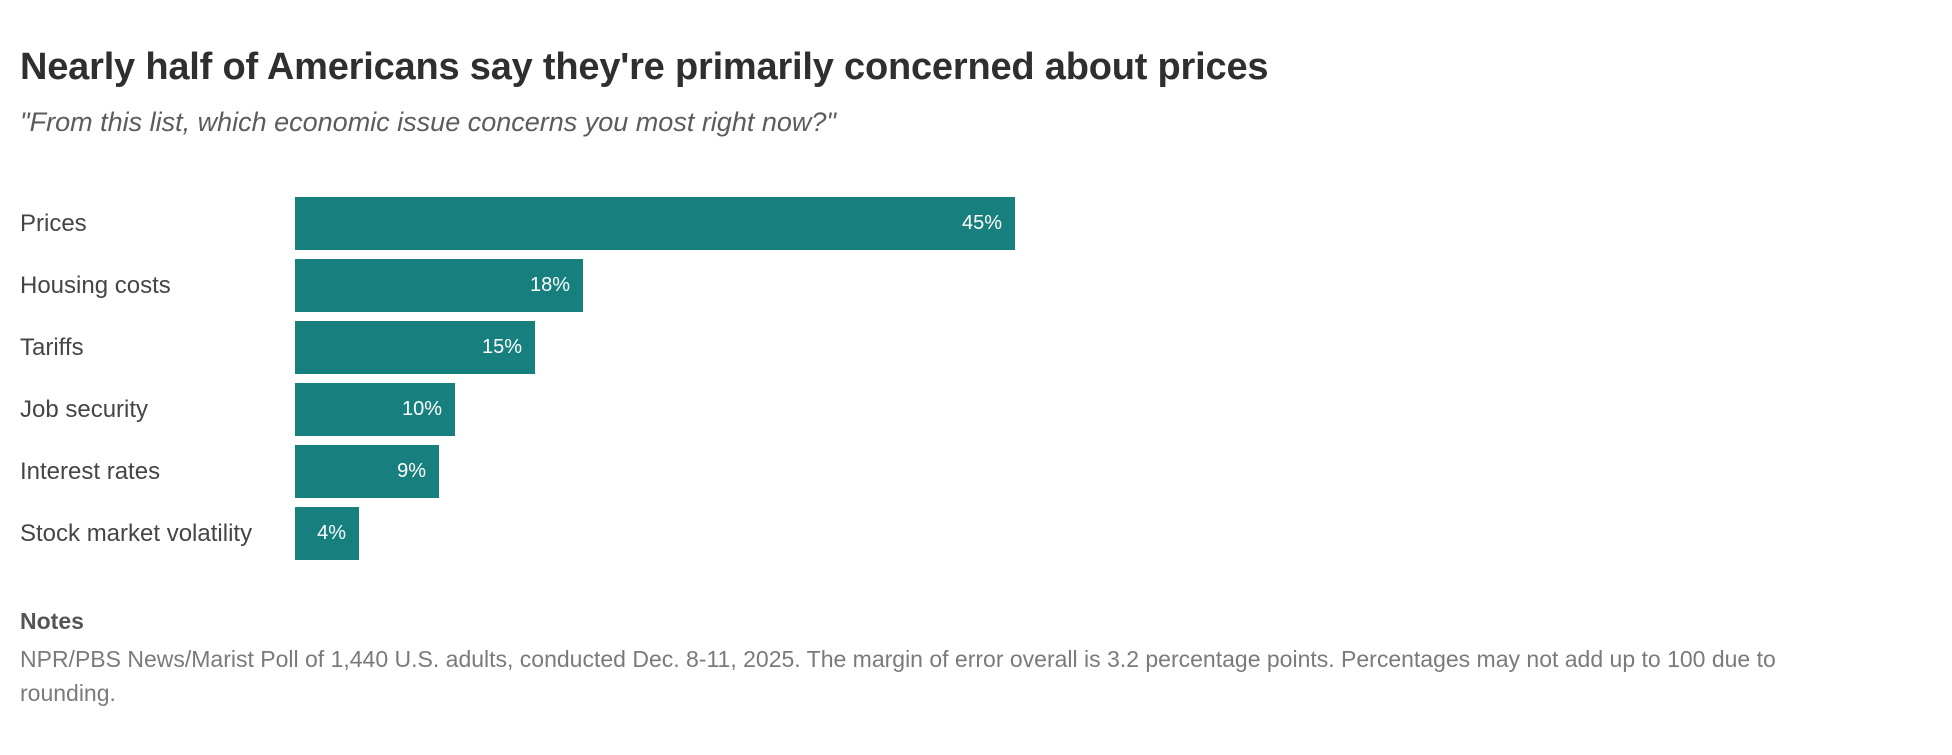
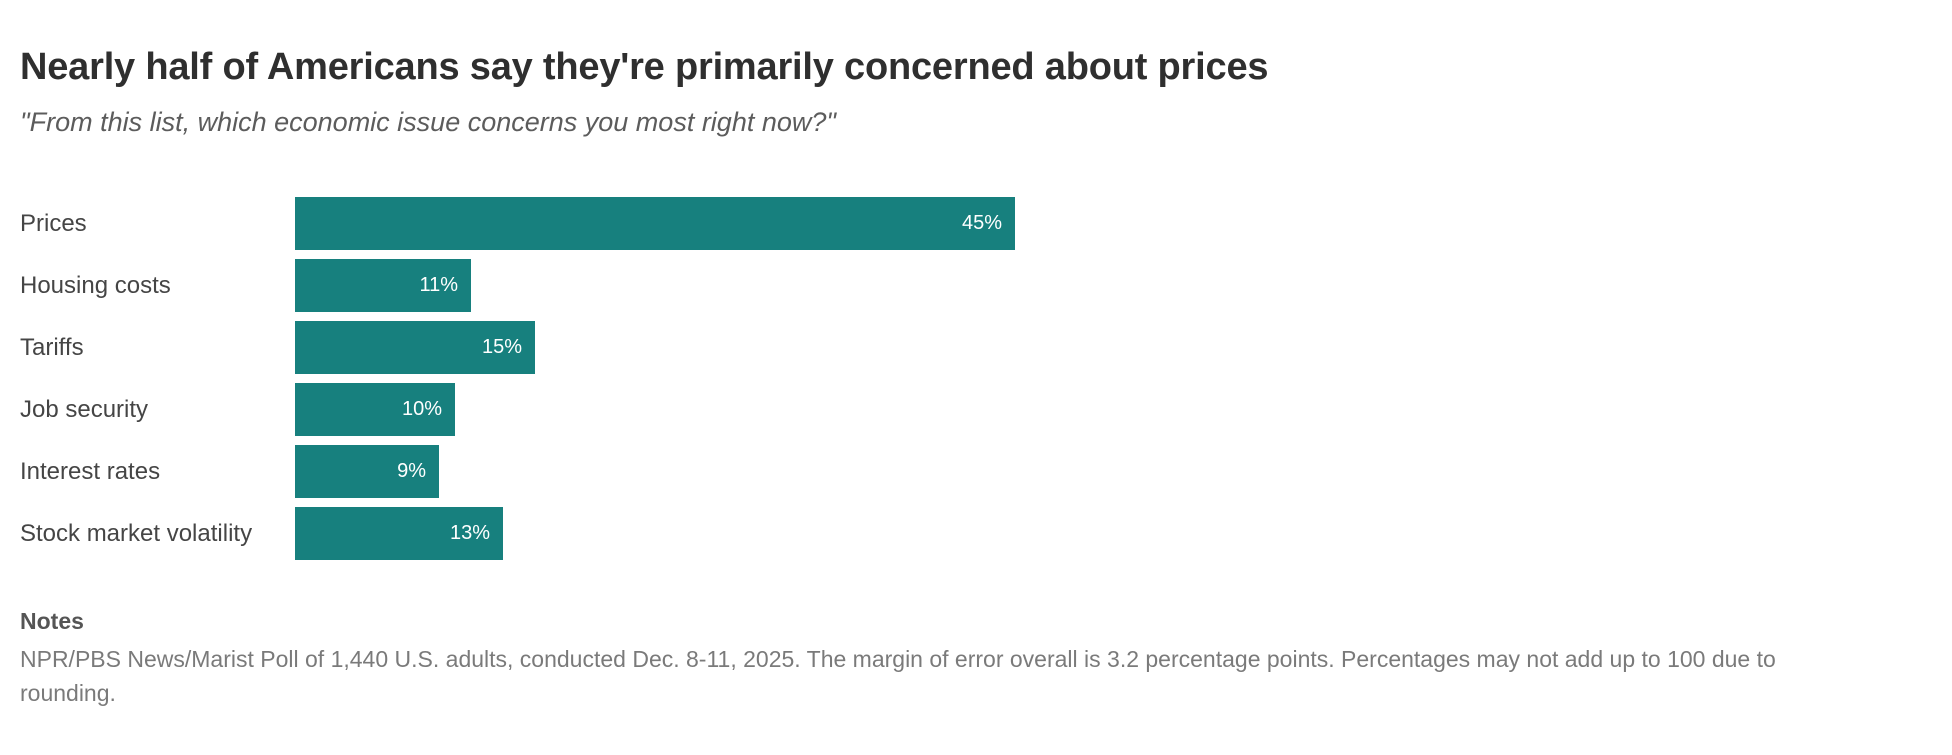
Housing costs: 18% -> 11%
Stock market volatility: 4% -> 13%
